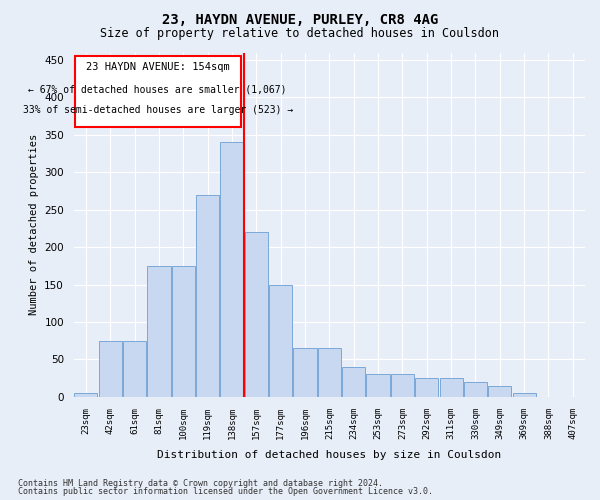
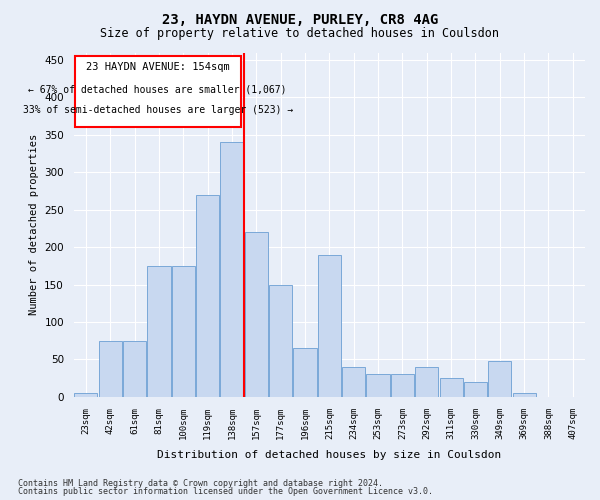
215sqm: 65 -> 190
292sqm: 25 -> 40
349sqm: 15 -> 48
